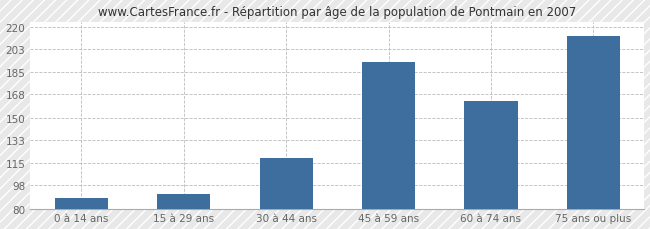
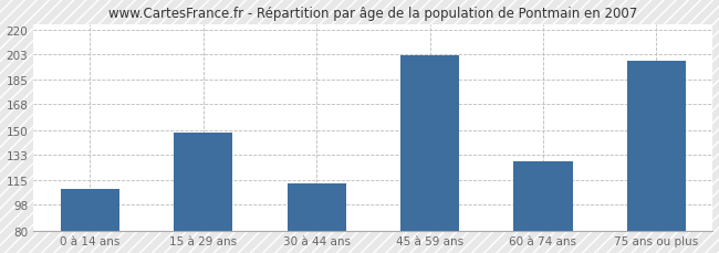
0 à 14 ans: 88 -> 109
15 à 29 ans: 91 -> 148
30 à 44 ans: 119 -> 113
45 à 59 ans: 193 -> 202
60 à 74 ans: 163 -> 128
75 ans ou plus: 213 -> 198
